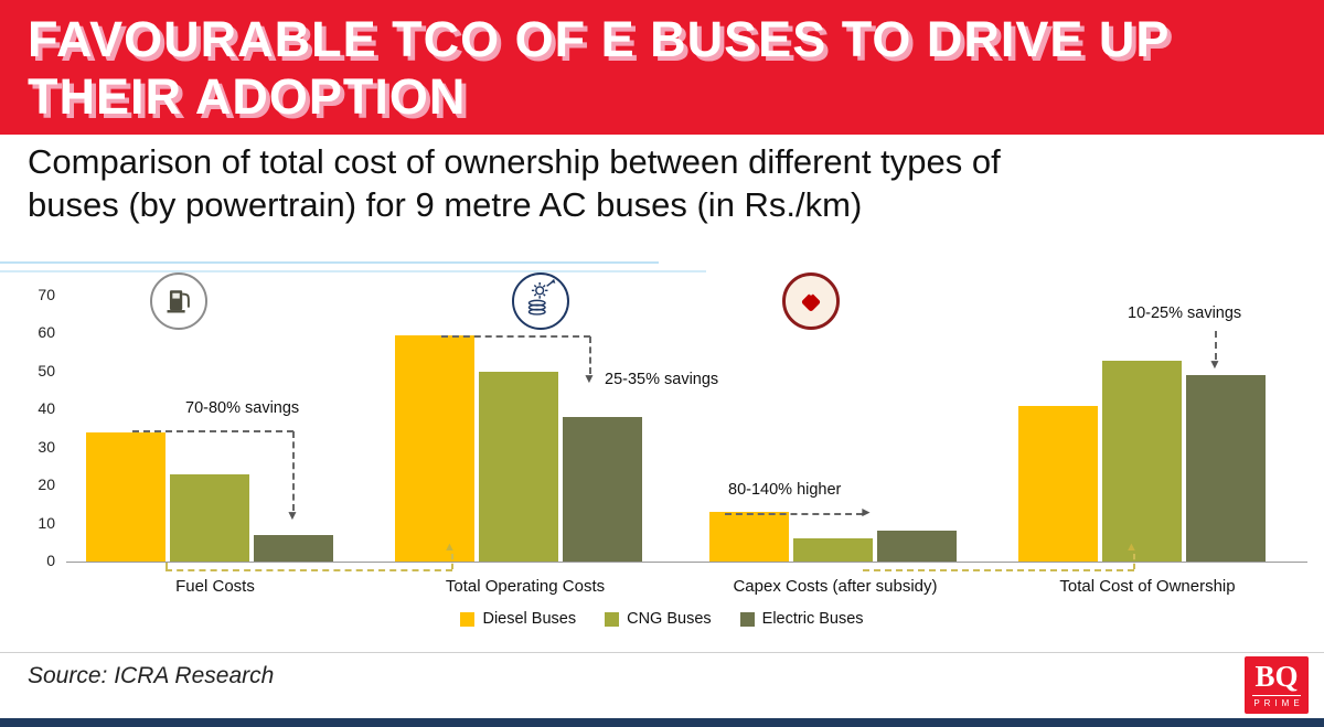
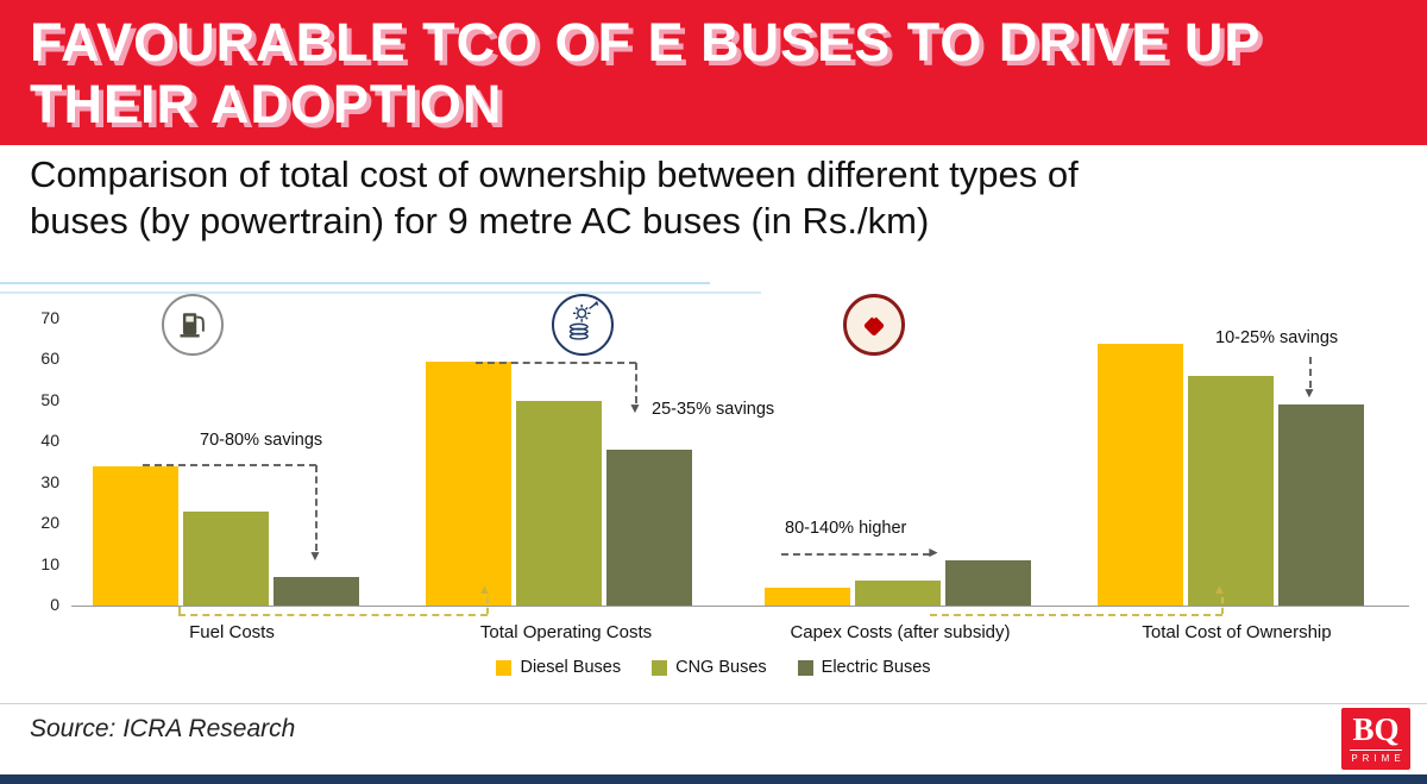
Diesel Buses/Capex Costs (after subsidy): 13 -> 4
Electric Buses/Capex Costs (after subsidy): 8 -> 11
Diesel Buses/Total Cost of Ownership: 41 -> 64
CNG Buses/Total Cost of Ownership: 53 -> 56
